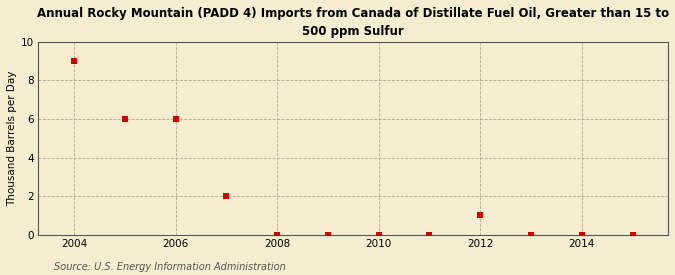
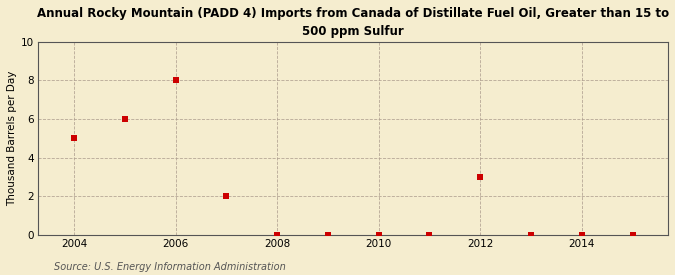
2004: 9 -> 5
2006: 6 -> 8
2012: 1 -> 3
